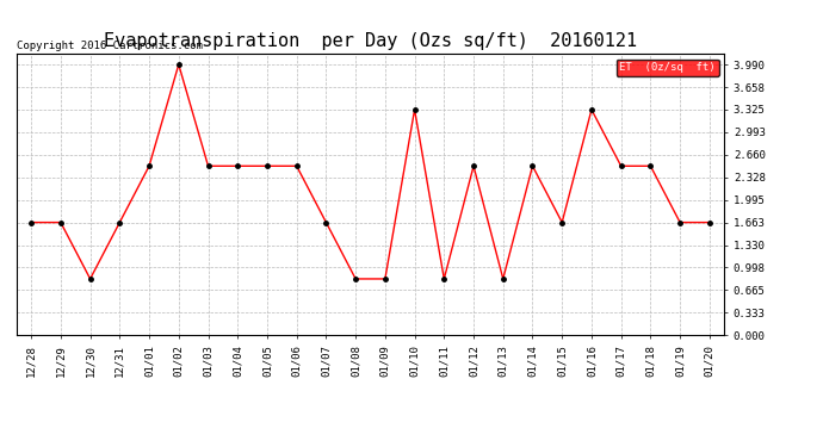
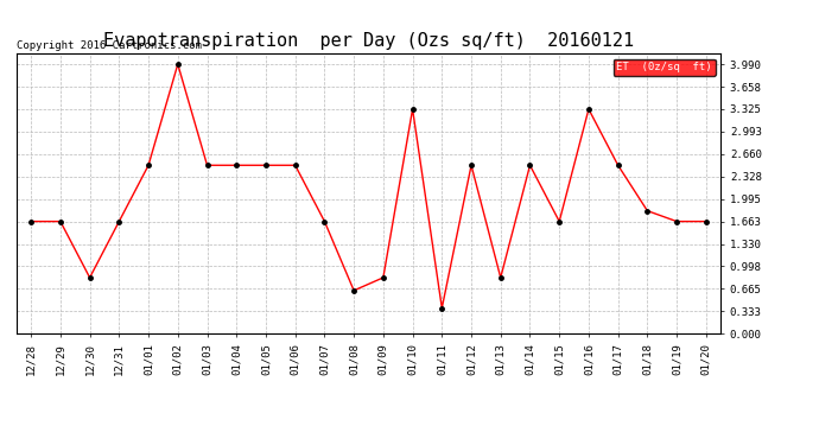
01/08: 0.83 -> 0.64
01/11: 0.83 -> 0.38
01/18: 2.49 -> 1.82
